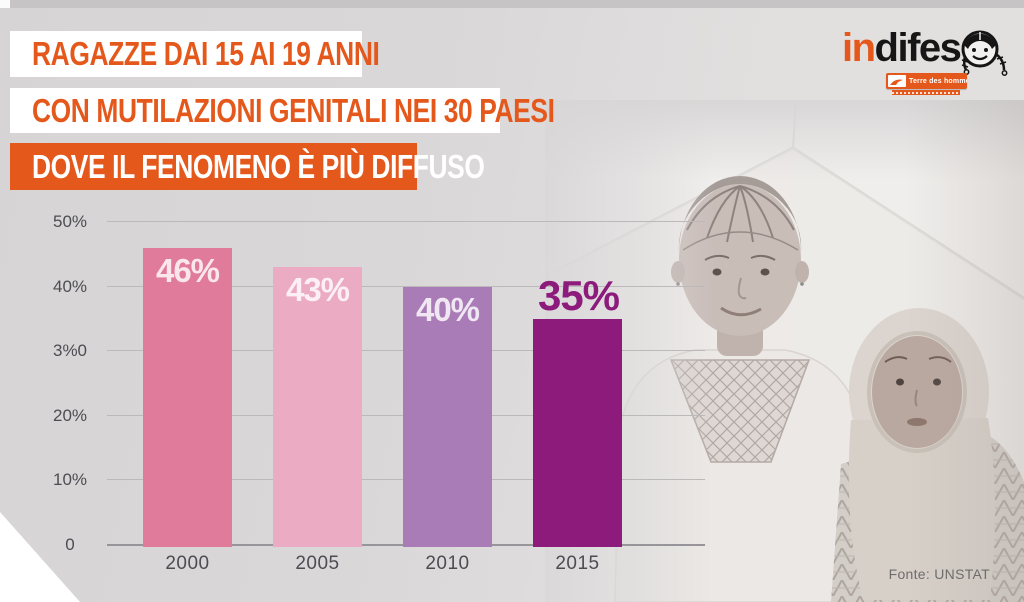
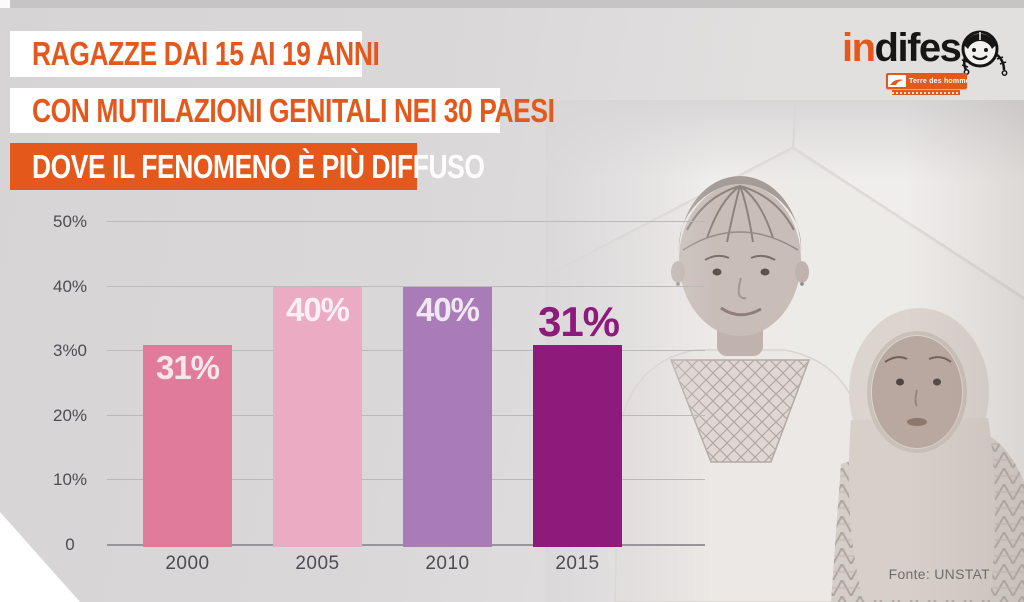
2000: 46% -> 31%
2005: 43% -> 40%
2015: 35% -> 31%
